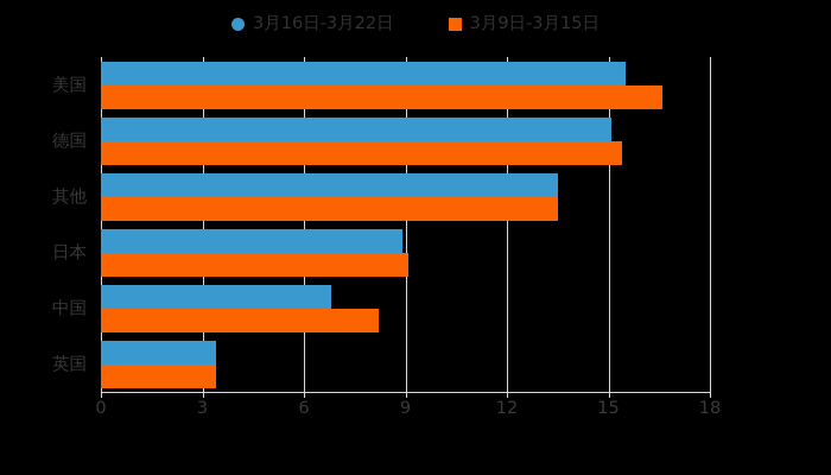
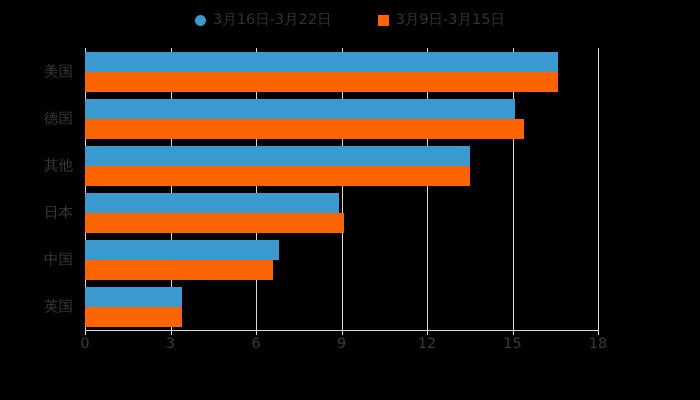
3月16日-3月22日/美国: 15.5 -> 16.6
3月9日-3月15日/中国: 8.2 -> 6.6
